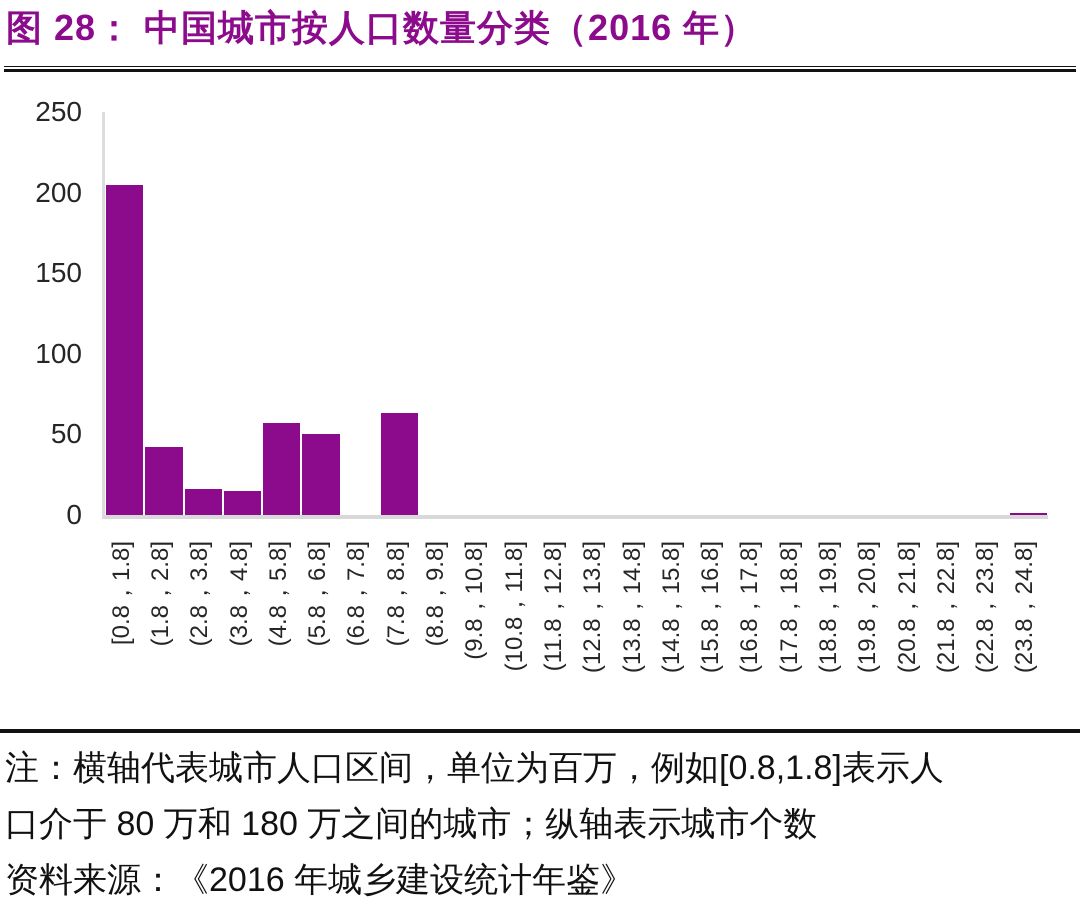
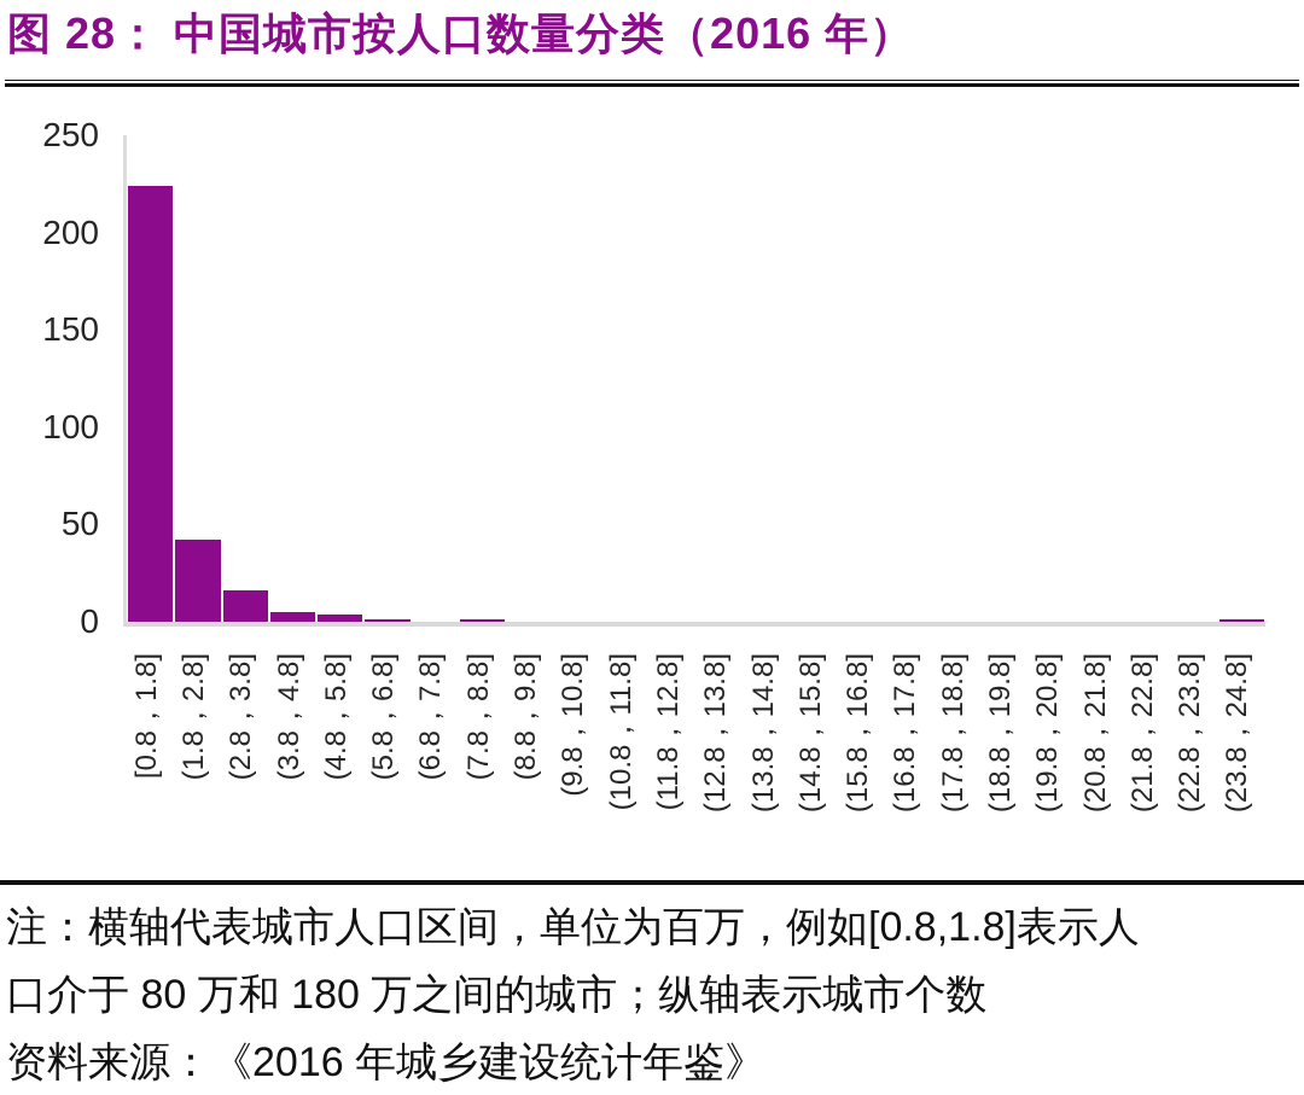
[0.8，1.8]: 205 -> 224
(3.8，4.8]: 15 -> 5
(4.8，5.8]: 57 -> 4
(5.8，6.8]: 50 -> 1
(7.8，8.8]: 63 -> 1
